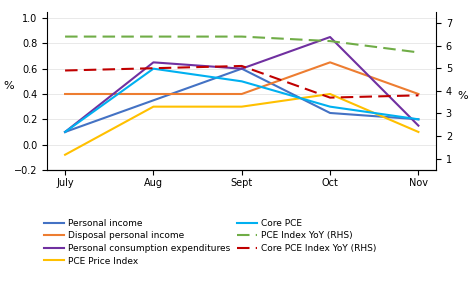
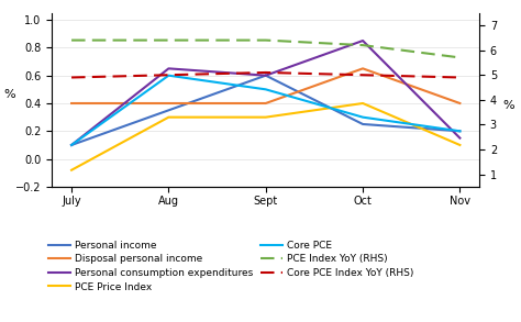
Core PCE Index YoY (RHS)/Oct: 3.7 -> 5.0
Core PCE Index YoY (RHS)/Nov: 3.8 -> 4.9
